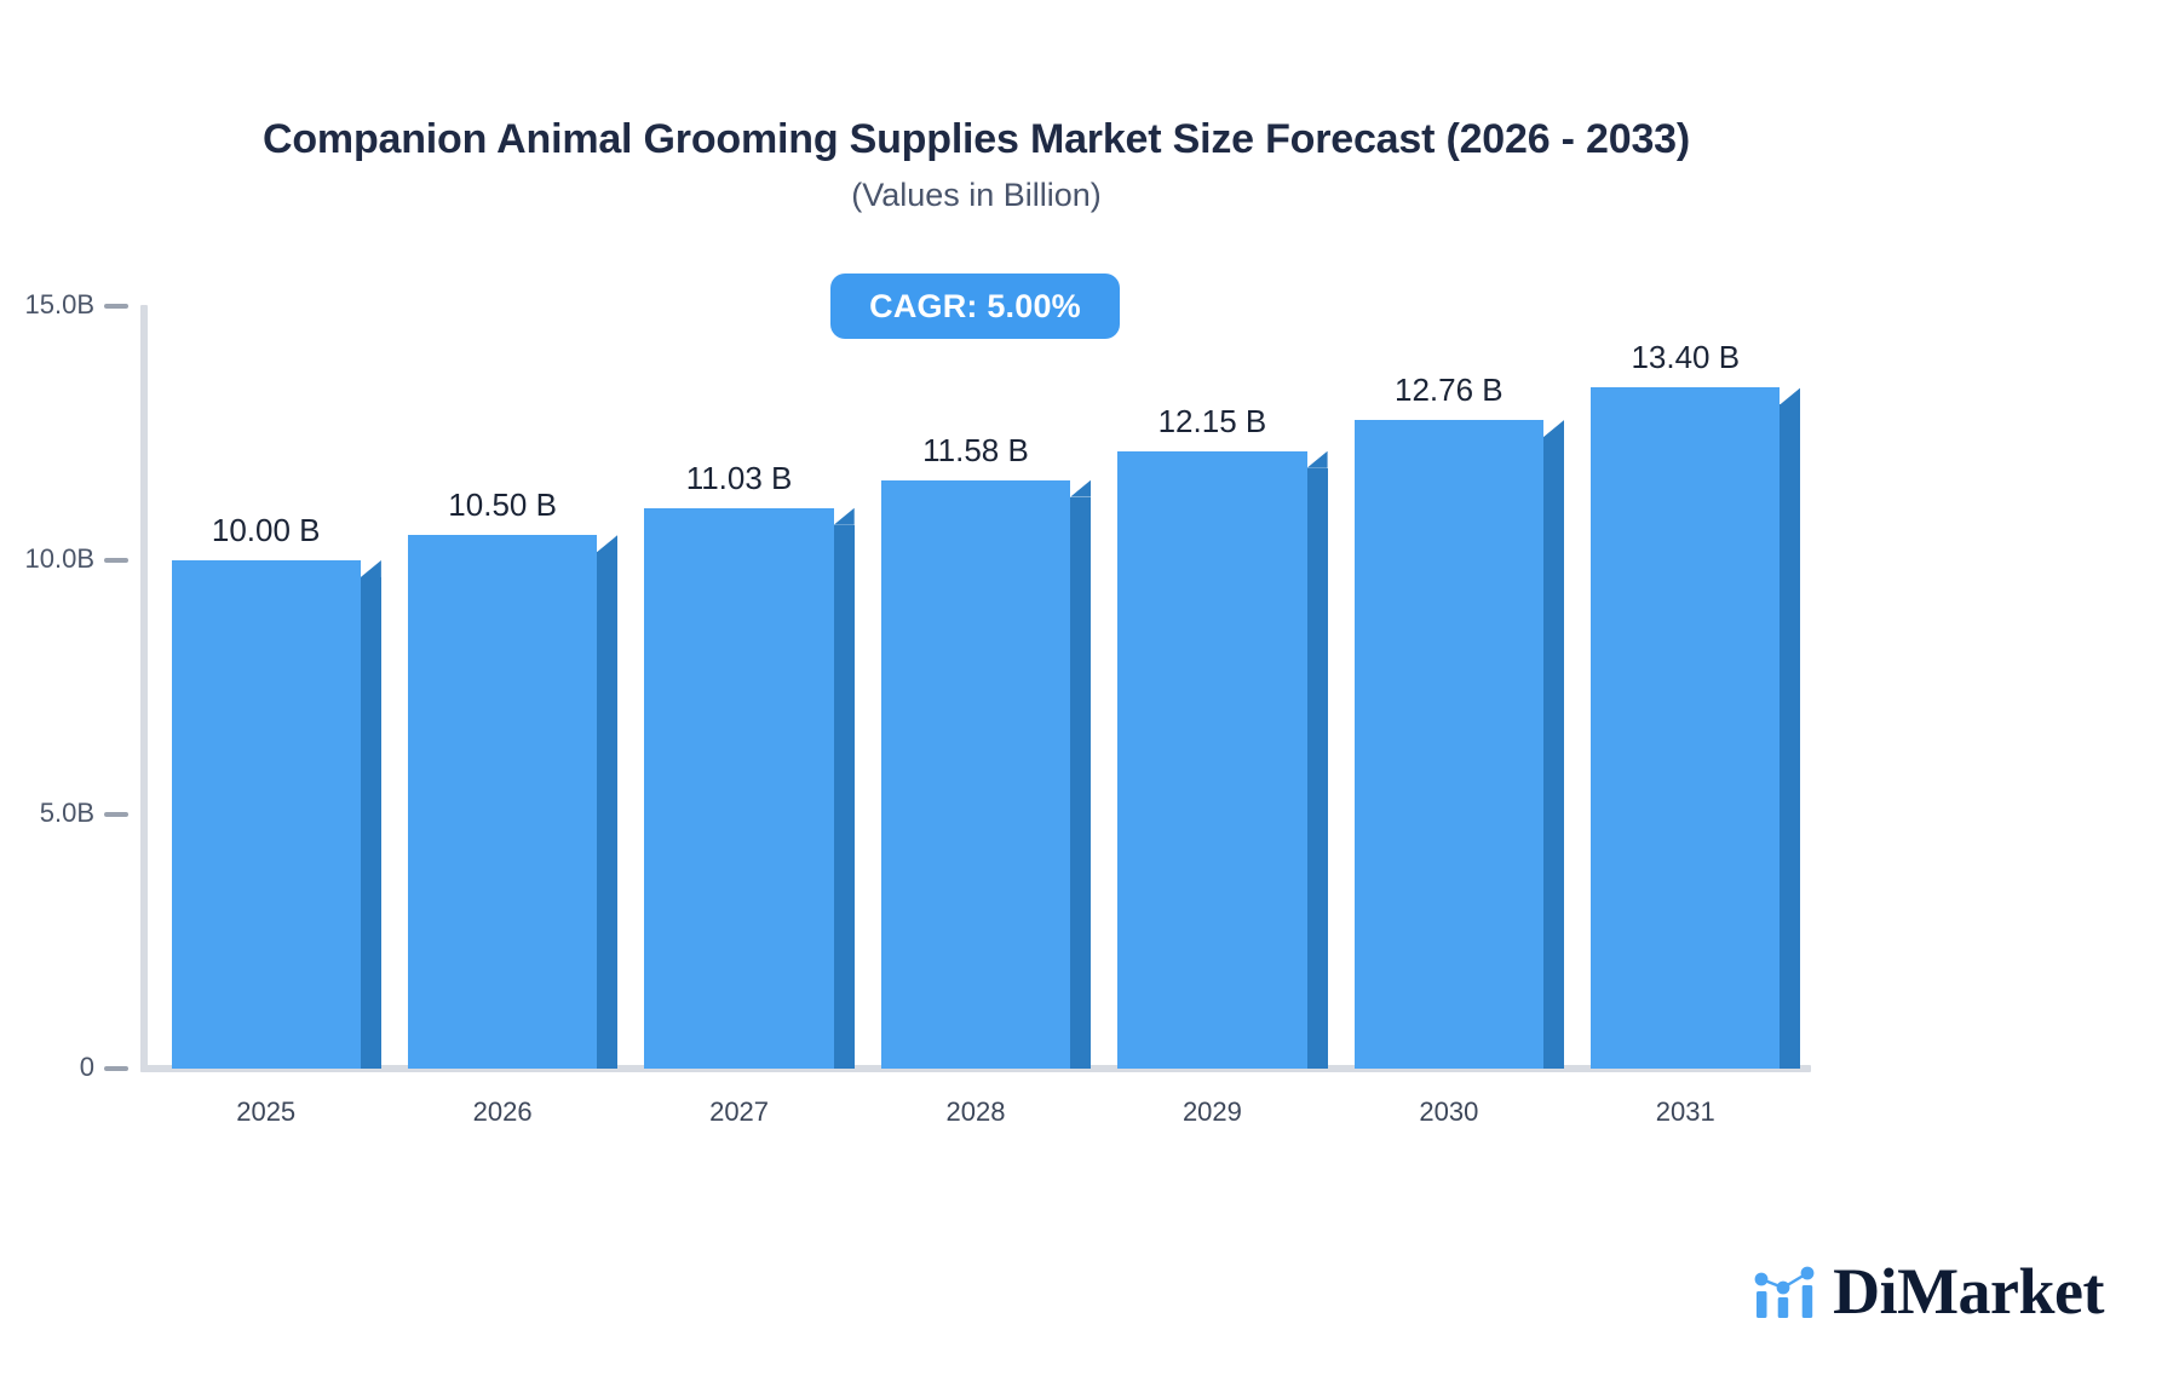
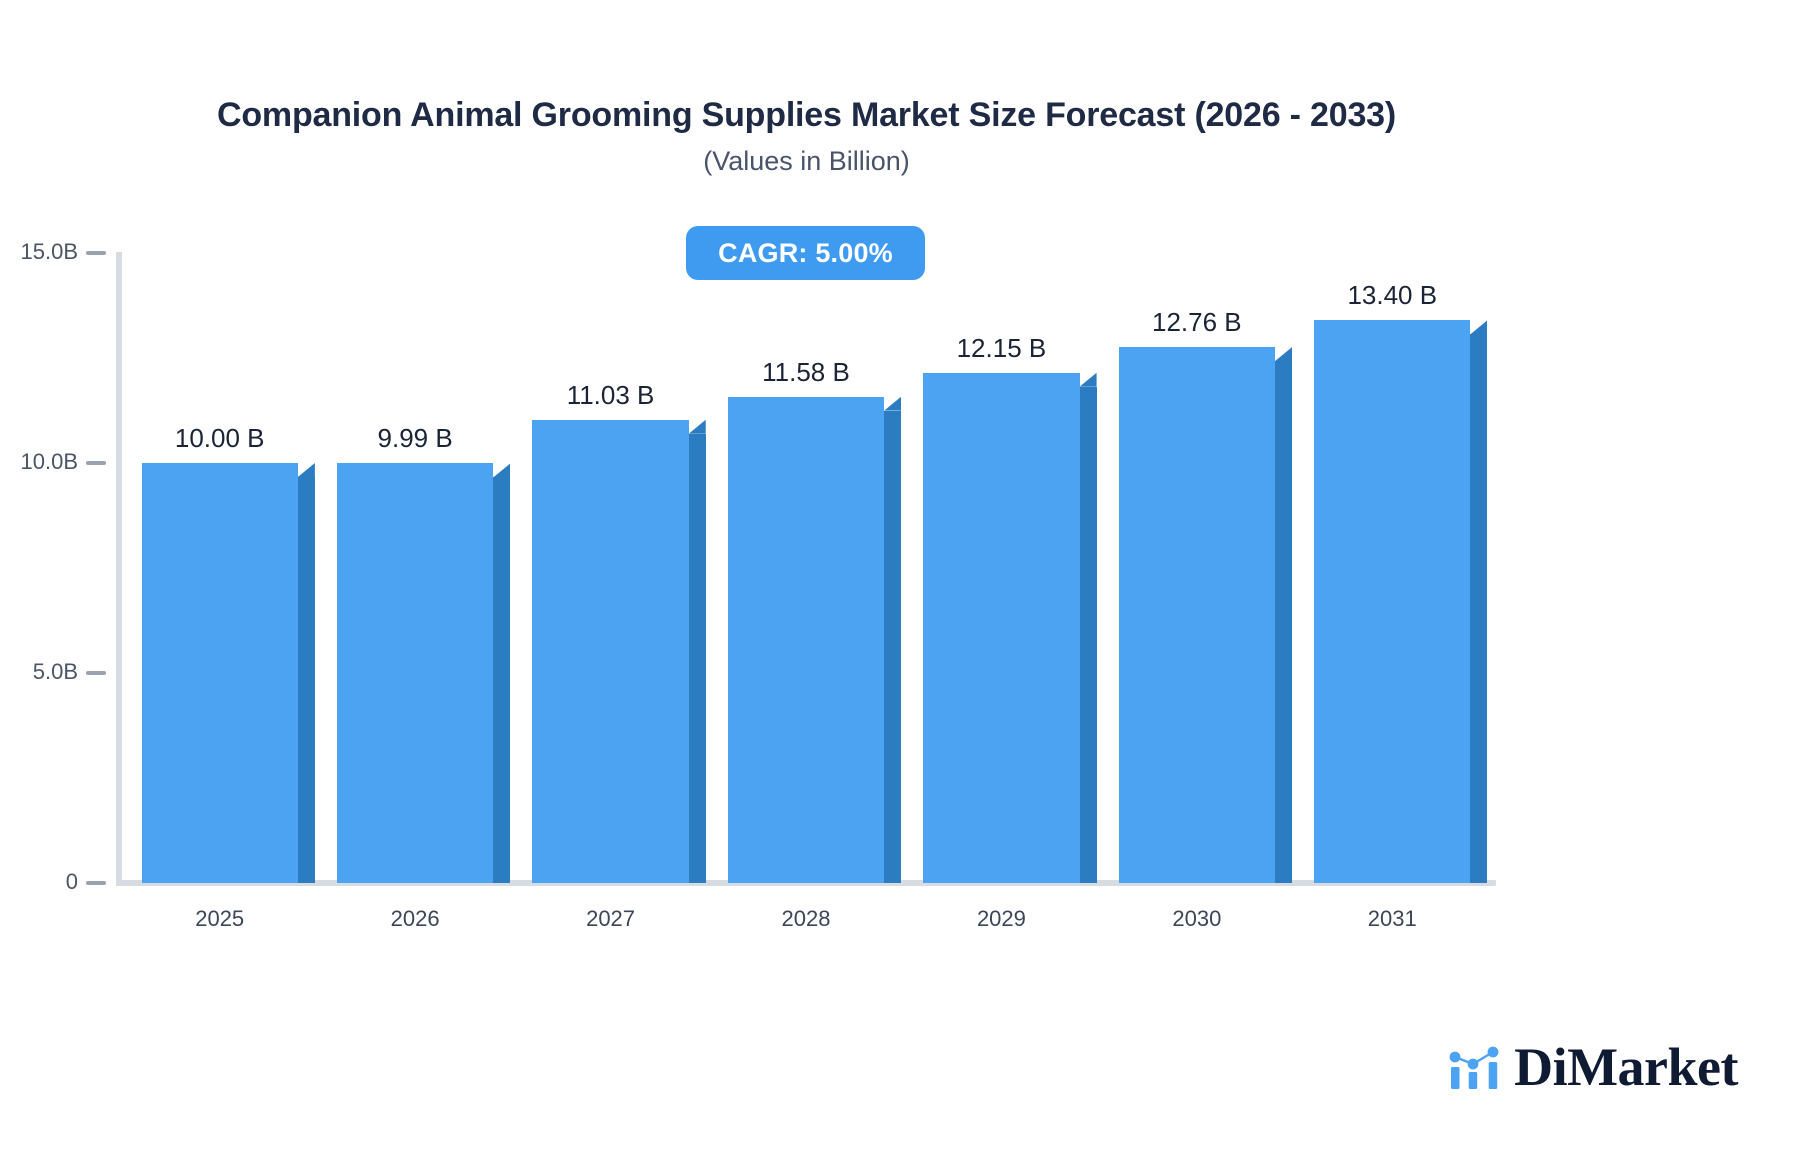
2026: 10.50 -> 9.99
